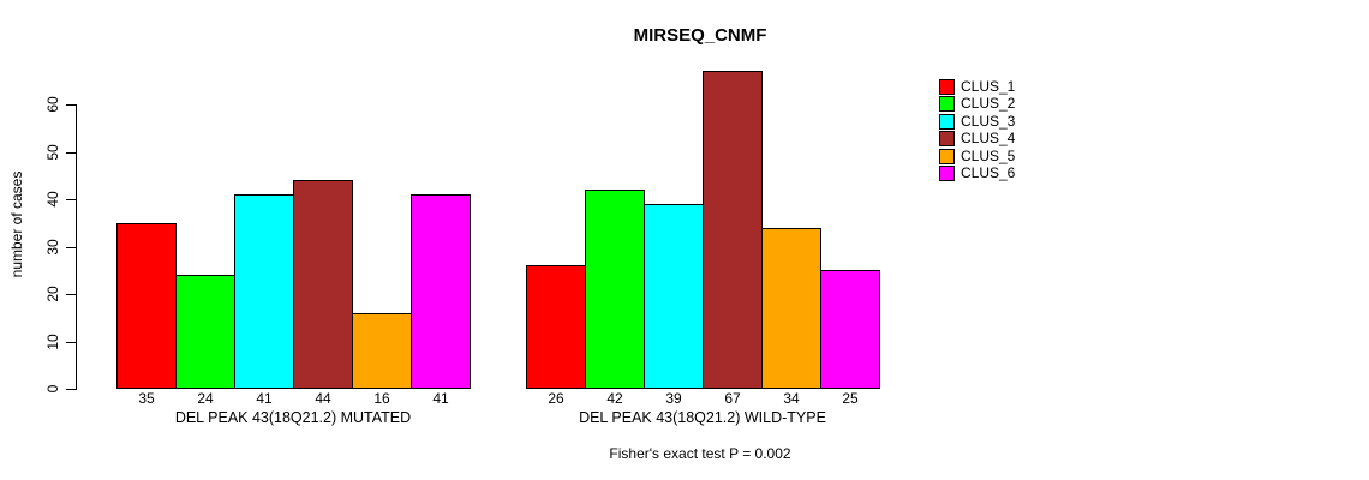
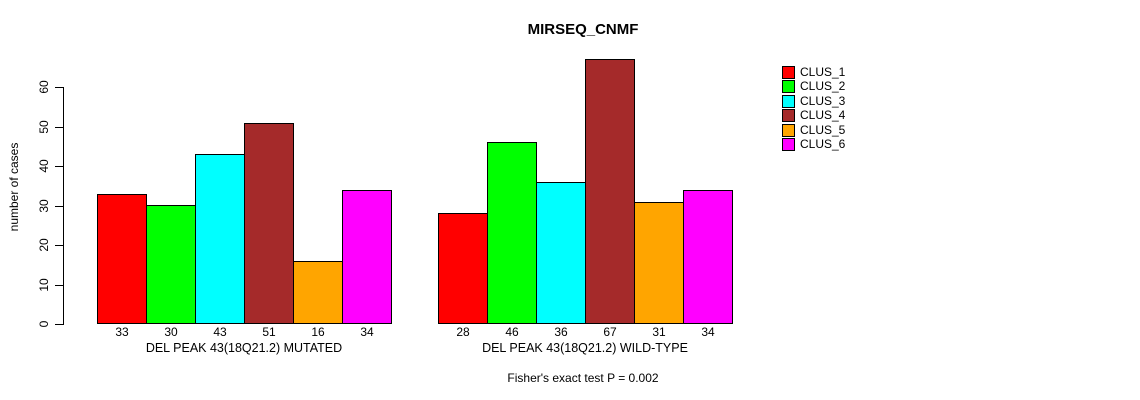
CLUS_1/DEL PEAK 43(18Q21.2) MUTATED: 35 -> 33
CLUS_2/DEL PEAK 43(18Q21.2) MUTATED: 24 -> 30
CLUS_3/DEL PEAK 43(18Q21.2) MUTATED: 41 -> 43
CLUS_4/DEL PEAK 43(18Q21.2) MUTATED: 44 -> 51
CLUS_6/DEL PEAK 43(18Q21.2) MUTATED: 41 -> 34
CLUS_1/DEL PEAK 43(18Q21.2) WILD-TYPE: 26 -> 28
CLUS_2/DEL PEAK 43(18Q21.2) WILD-TYPE: 42 -> 46
CLUS_3/DEL PEAK 43(18Q21.2) WILD-TYPE: 39 -> 36
CLUS_5/DEL PEAK 43(18Q21.2) WILD-TYPE: 34 -> 31
CLUS_6/DEL PEAK 43(18Q21.2) WILD-TYPE: 25 -> 34
